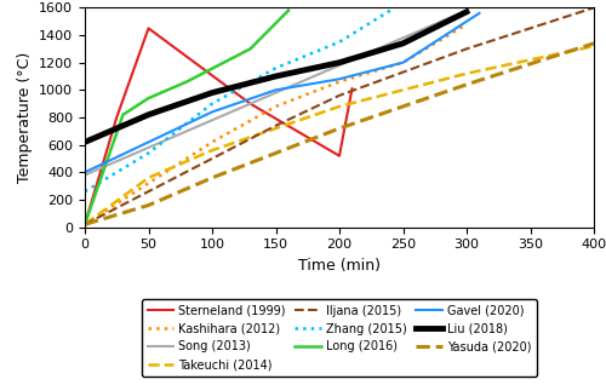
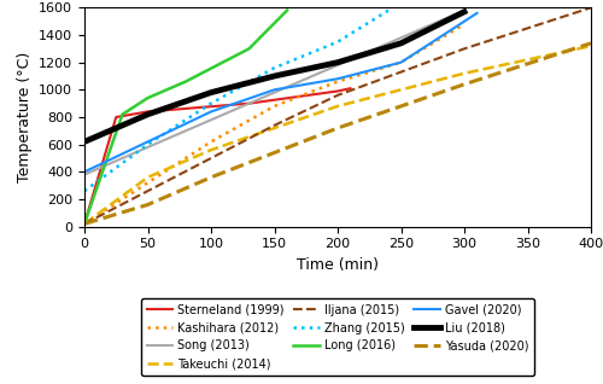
Sterneland (1999)/50: 1450 -> 840
Zhang (2015)/50: 540 -> 600
Sterneland (1999)/200: 520 -> 990
